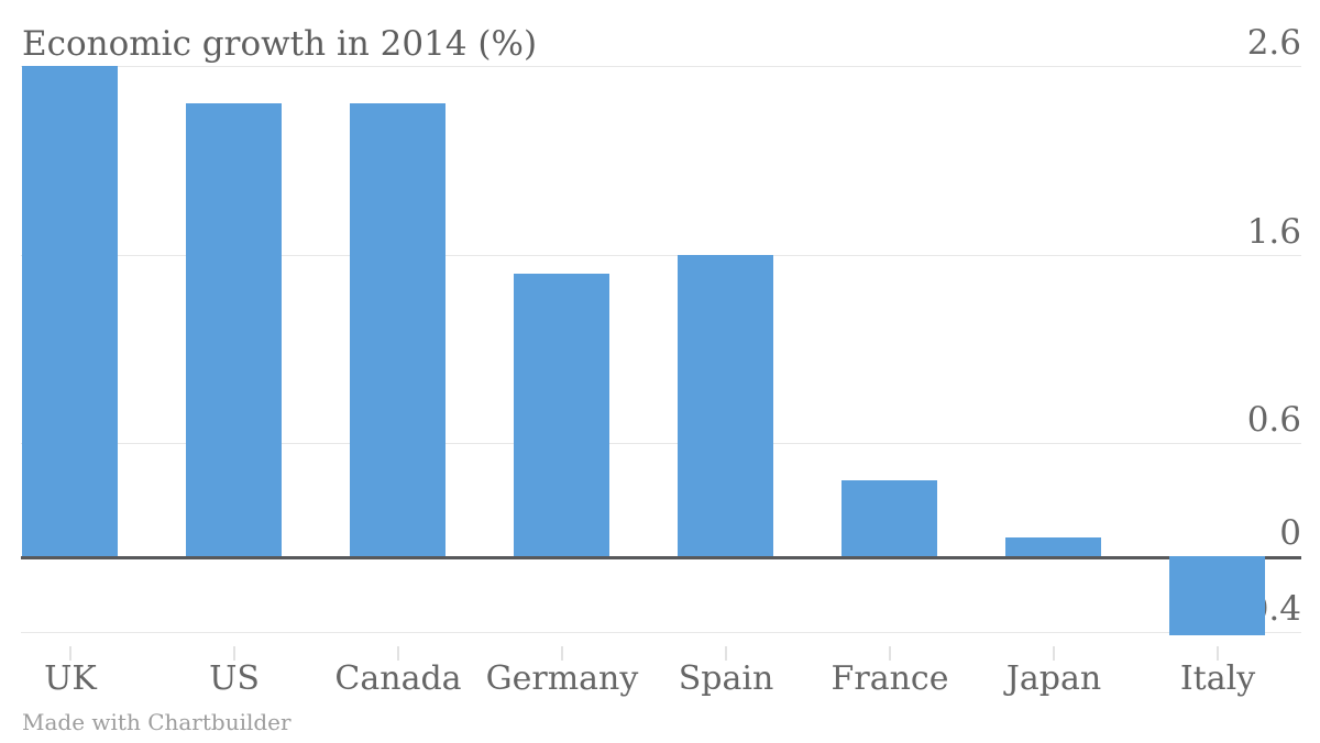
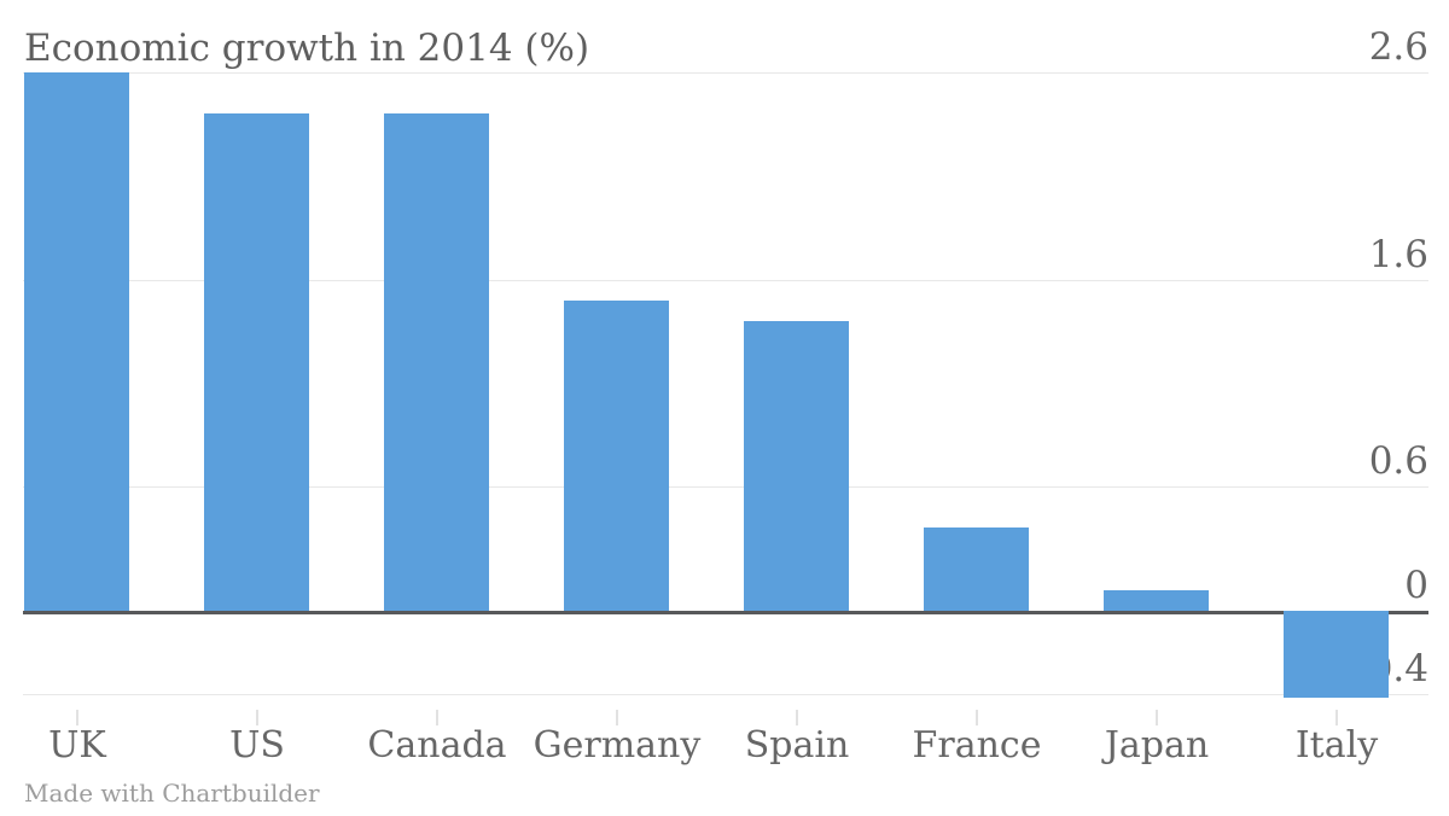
Spain: 1.6 -> 1.4
